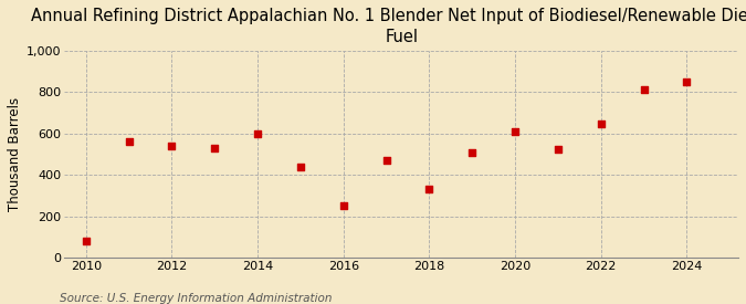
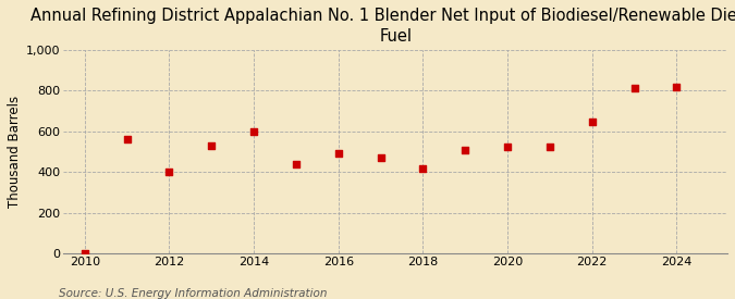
2010: 80 -> 0
2012: 540 -> 400
2016: 250 -> 490
2018: 330 -> 420
2020: 610 -> 520
2024: 850 -> 820
